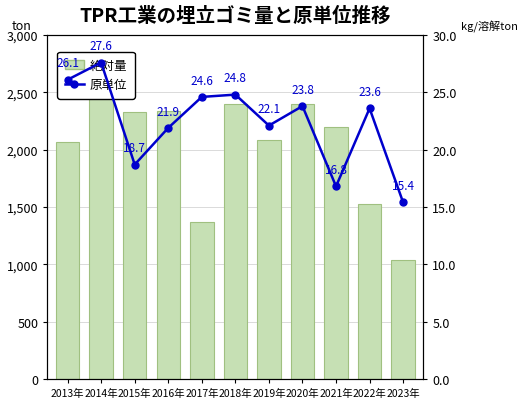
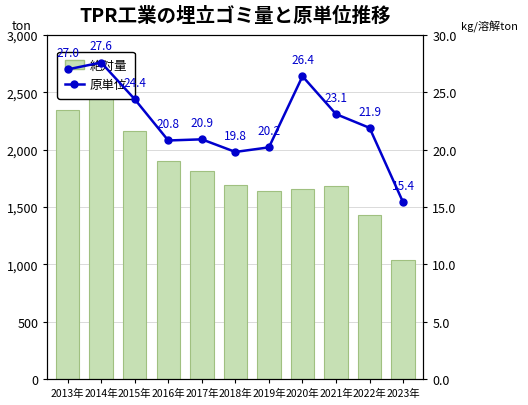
絶対量/2013年: 2,070 -> 2,350
原単位/2013年: 26.1 -> 27.0
絶対量/2015年: 2,330 -> 2,160
原単位/2015年: 18.7 -> 24.4
絶対量/2016年: 2,340 -> 1,900
原単位/2016年: 21.9 -> 20.8
絶対量/2017年: 1,370 -> 1,810
原単位/2017年: 24.6 -> 20.9
絶対量/2018年: 2,400 -> 1,690
原単位/2018年: 24.8 -> 19.8
絶対量/2019年: 2,080 -> 1,640
原単位/2019年: 22.1 -> 20.2
絶対量/2020年: 2,400 -> 1,660
原単位/2020年: 23.8 -> 26.4
絶対量/2021年: 2,200 -> 1,680
原単位/2021年: 16.8 -> 23.1
絶対量/2022年: 1,530 -> 1,430
原単位/2022年: 23.6 -> 21.9
